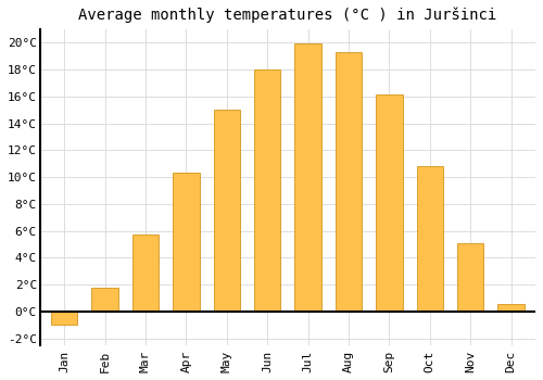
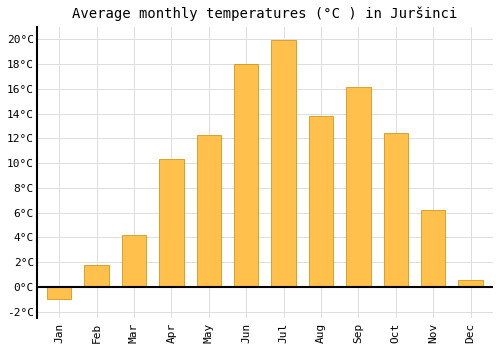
Mar: 5.7°C -> 4.2°C
May: 15.0°C -> 12.3°C
Aug: 19.3°C -> 13.8°C
Oct: 10.8°C -> 12.4°C
Nov: 5.1°C -> 6.2°C
